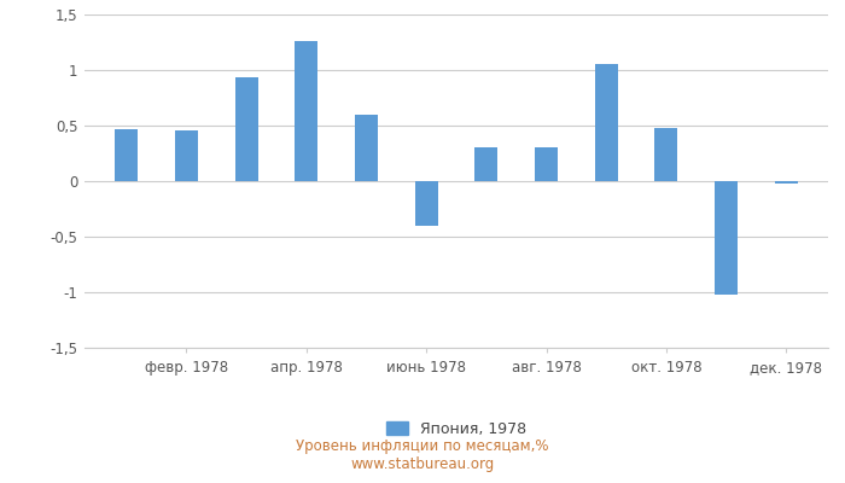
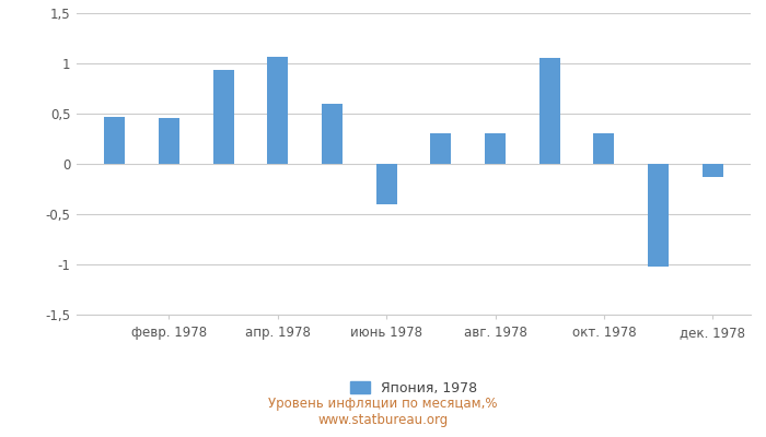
апр. 1978: 1,26 -> 1,07
окт. 1978: 0,48 -> 0,30
дек. 1978: -0,02 -> -0,13
